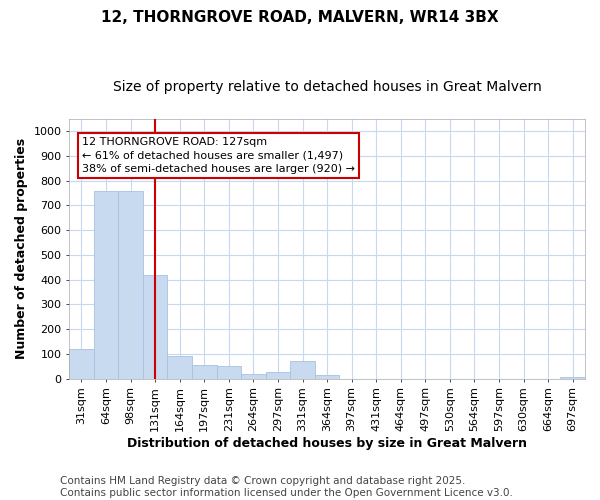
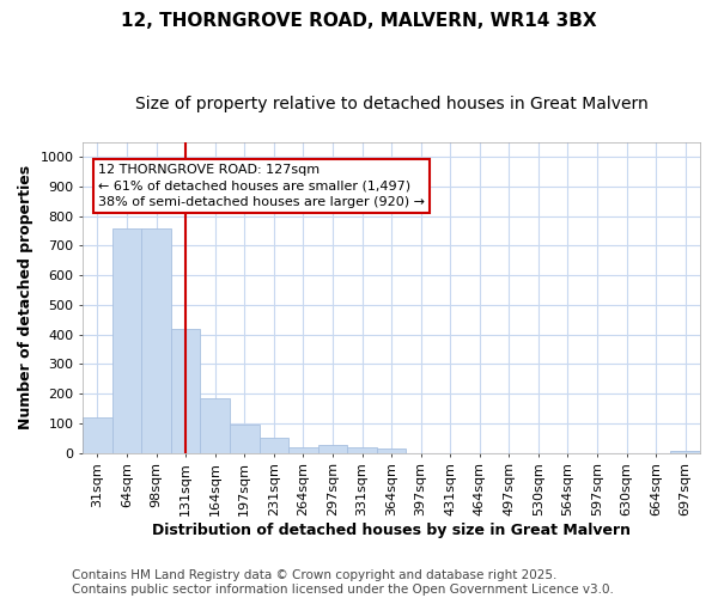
164sqm: 90 -> 185
197sqm: 55 -> 95
331sqm: 70 -> 20
